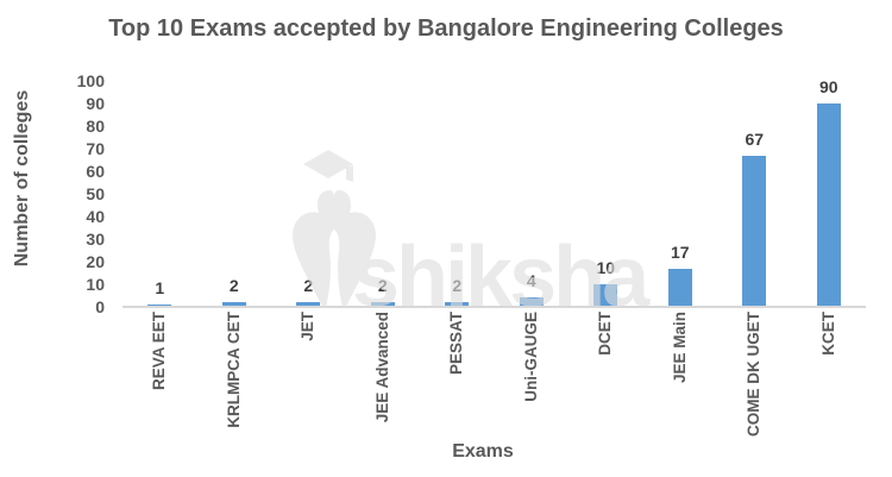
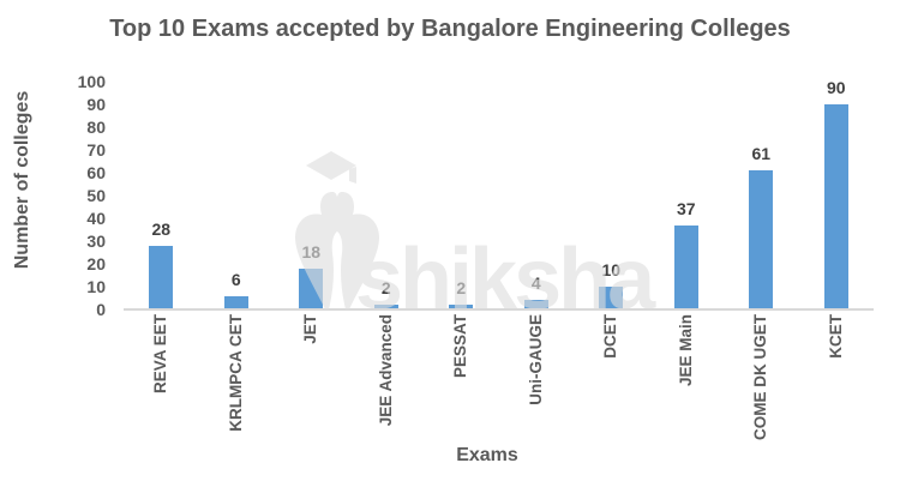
REVA EET: 1 -> 28
KRLMPCA CET: 2 -> 6
JET: 2 -> 18
JEE Main: 17 -> 37
COME DK UGET: 67 -> 61
